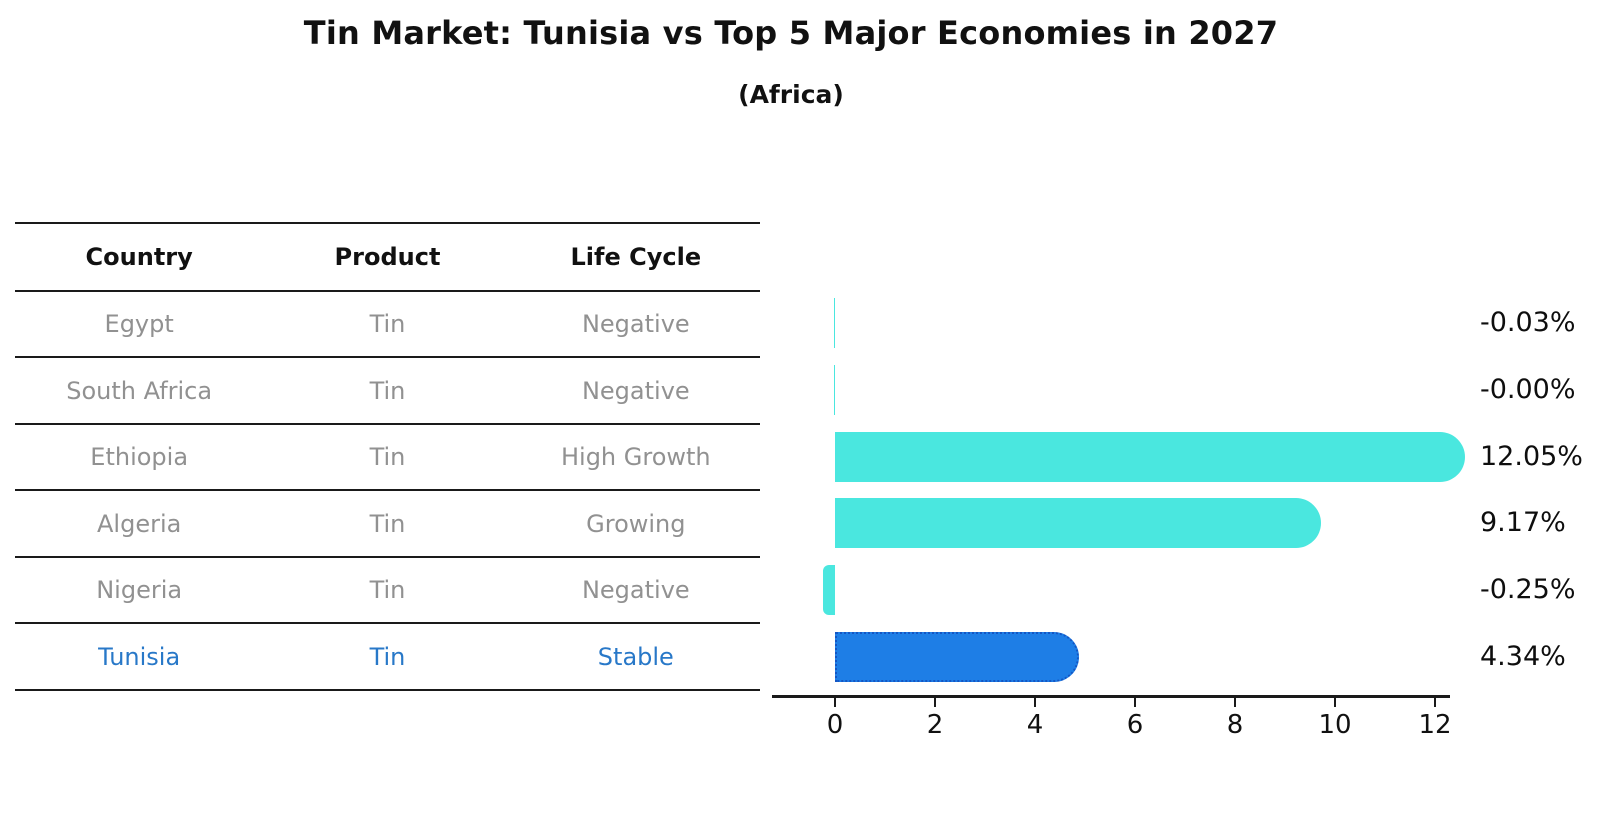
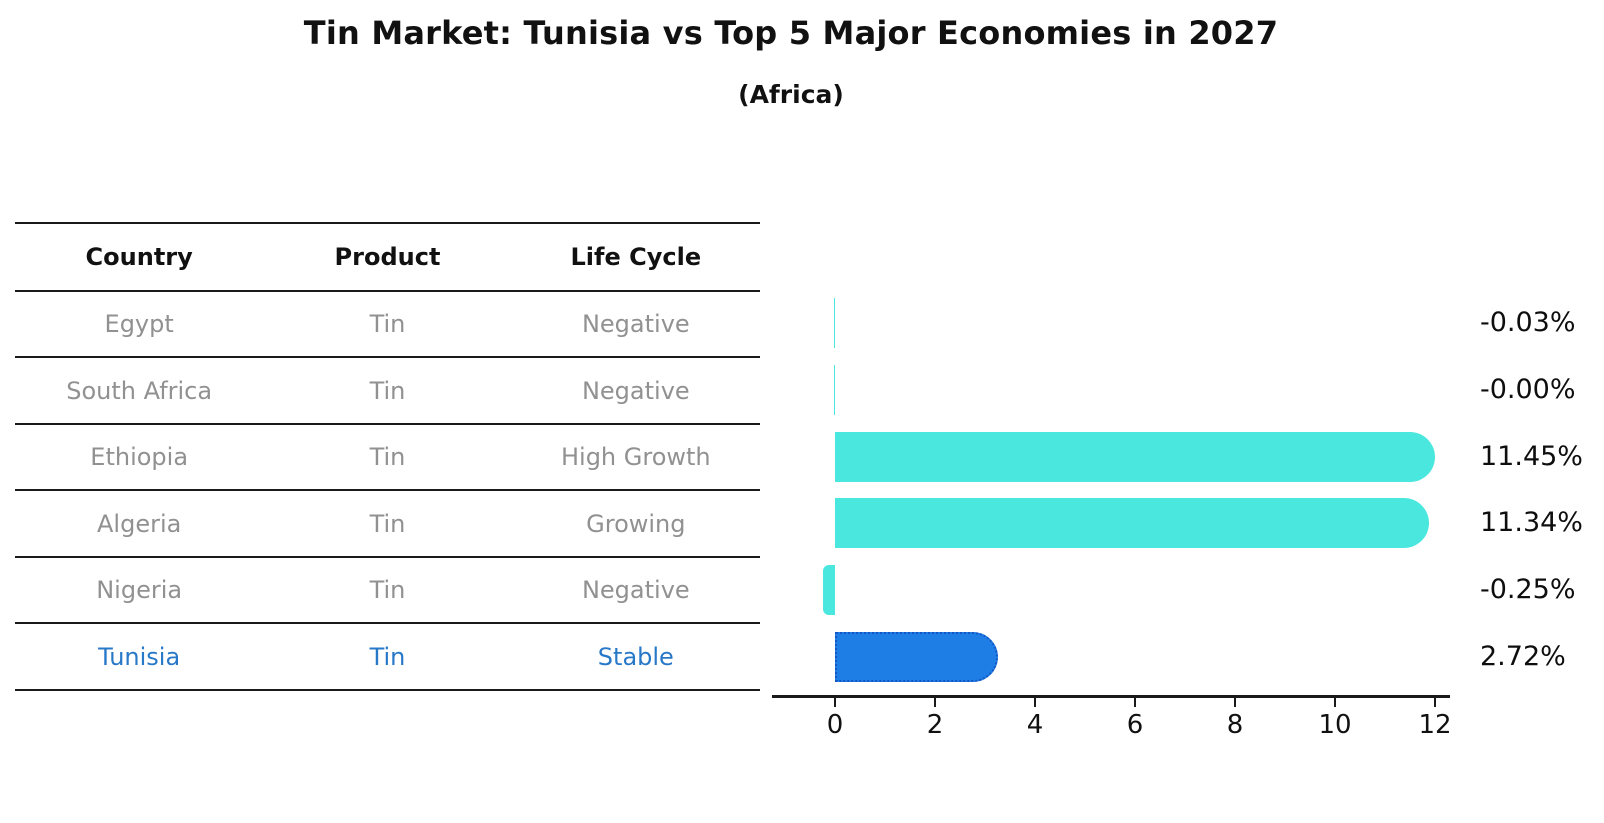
Ethiopia: 12.05% -> 11.45%
Algeria: 9.17% -> 11.34%
Tunisia: 4.34% -> 2.72%
